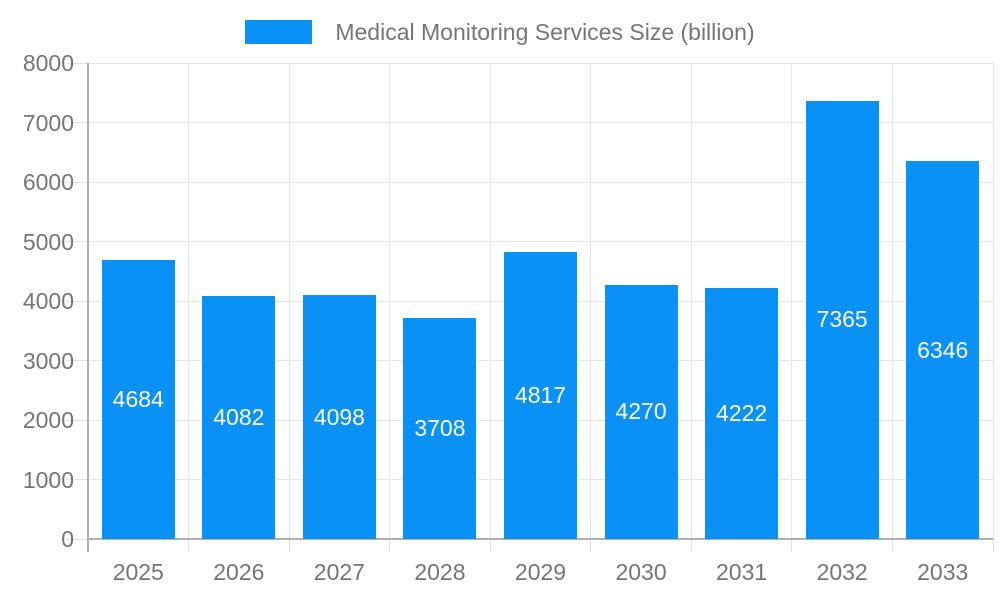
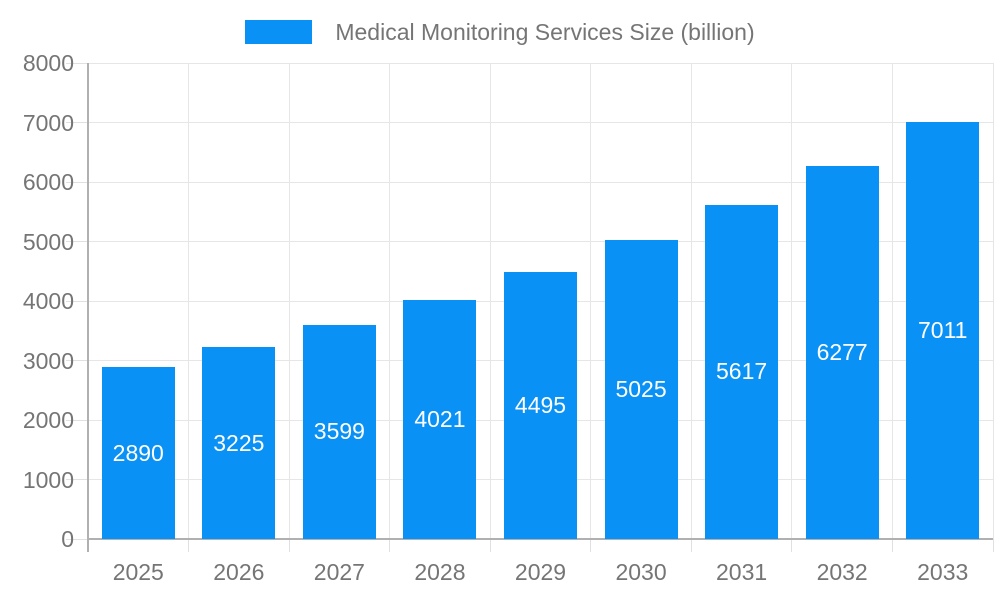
2025: 4684 -> 2890
2026: 4082 -> 3225
2027: 4098 -> 3599
2028: 3708 -> 4021
2029: 4817 -> 4495
2030: 4270 -> 5025
2031: 4222 -> 5617
2032: 7365 -> 6277
2033: 6346 -> 7011
